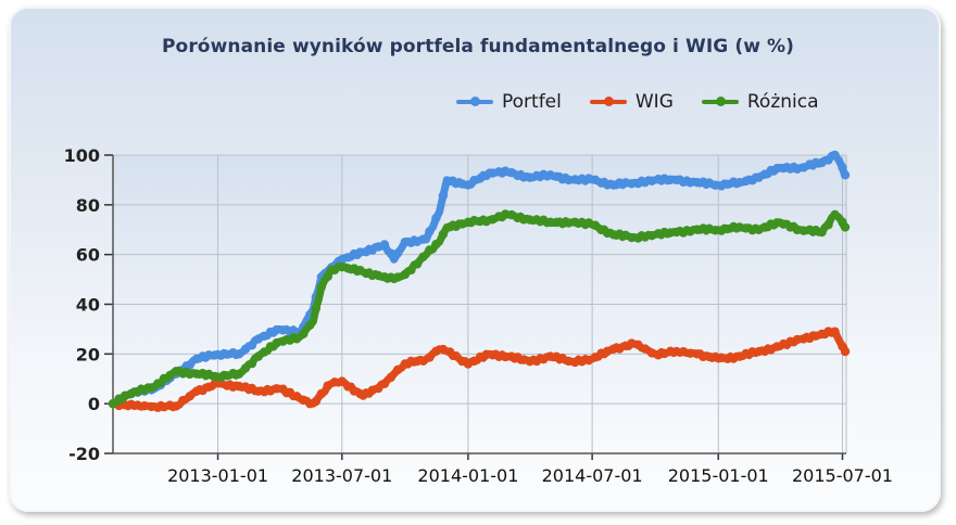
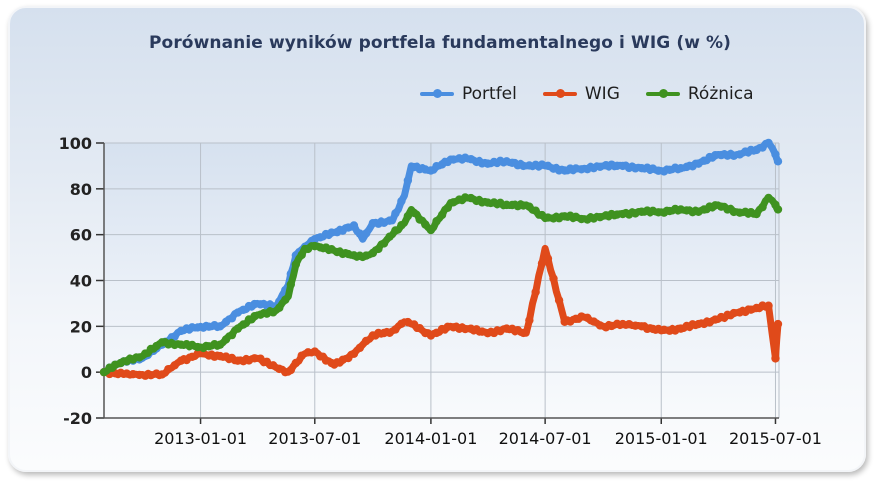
Różnica/2014-01-01: 73 -> 62
WIG/2014-07-01: 18 -> 54
Różnica/2014-07-01: 72 -> 67
WIG/2015-07-01: 23 -> 6
